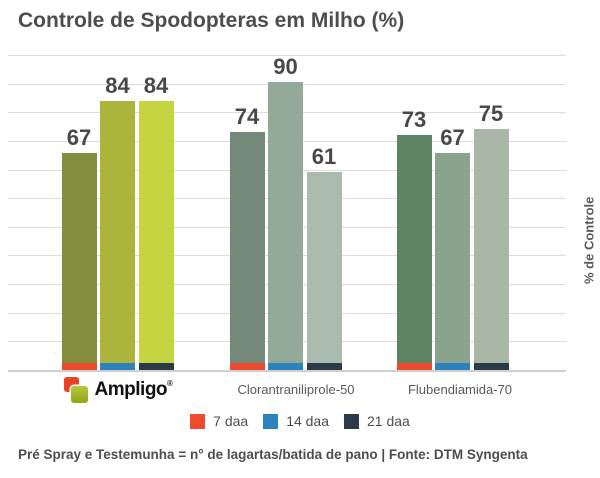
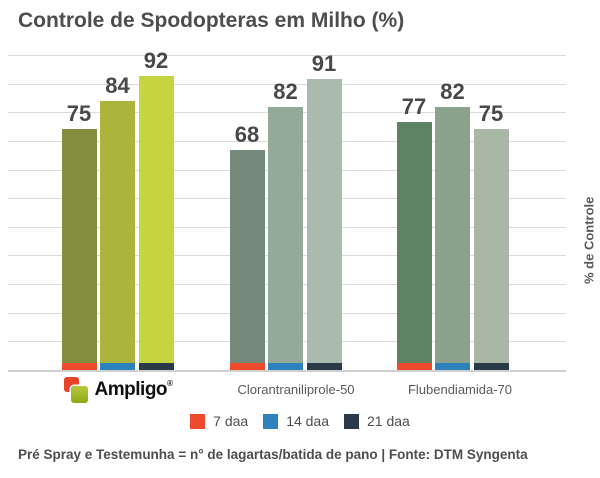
7 daa/Ampligo: 67 -> 75
21 daa/Ampligo: 84 -> 92
7 daa/Clorantraniliprole-50: 74 -> 68
14 daa/Clorantraniliprole-50: 90 -> 82
21 daa/Clorantraniliprole-50: 61 -> 91
7 daa/Flubendiamida-70: 73 -> 77
14 daa/Flubendiamida-70: 67 -> 82
